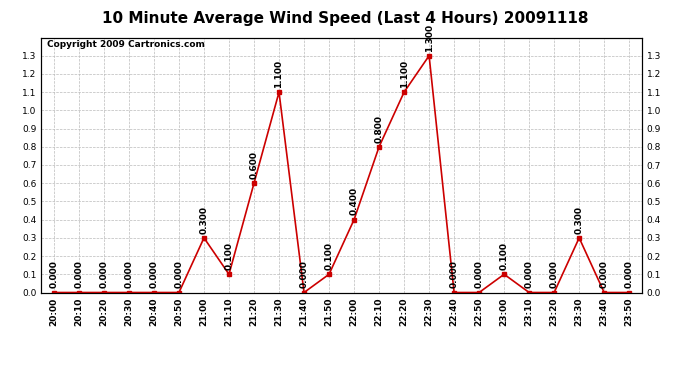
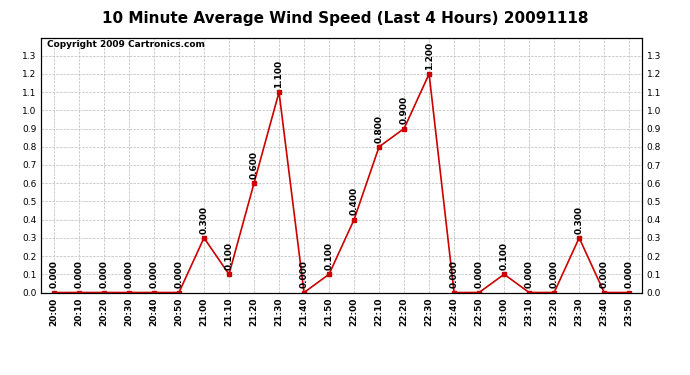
22:20: 1.100 -> 0.900
22:30: 1.300 -> 1.200
